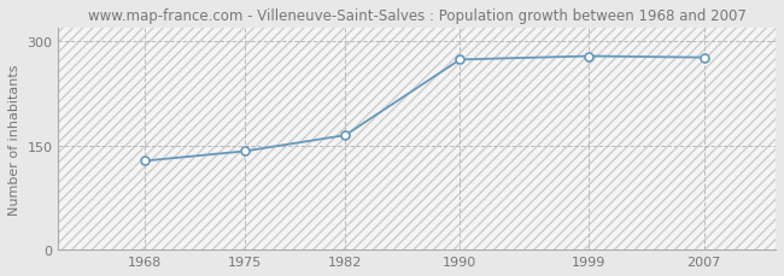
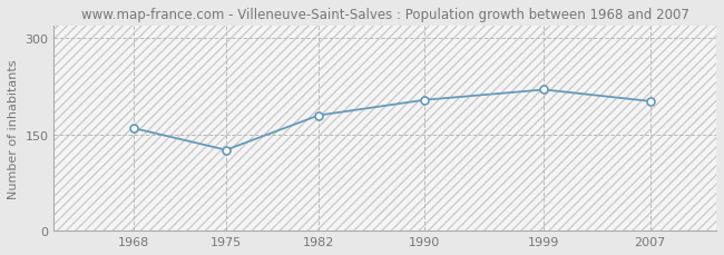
1968: 128 -> 160
1975: 142 -> 126
1982: 165 -> 180
1990: 274 -> 204
1999: 279 -> 220
2007: 277 -> 202
